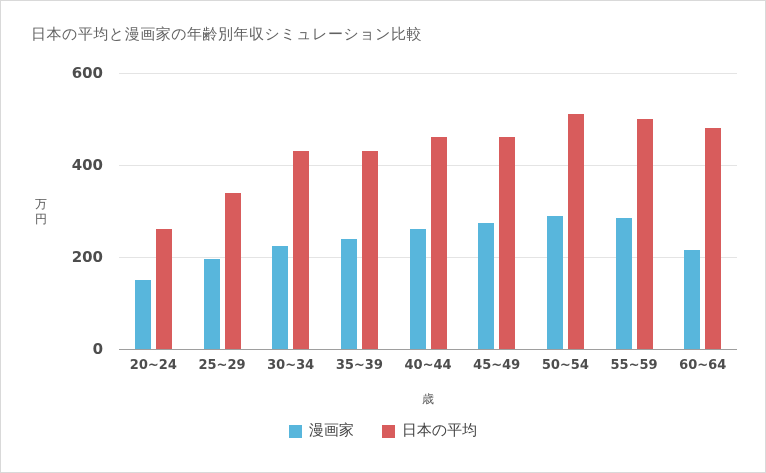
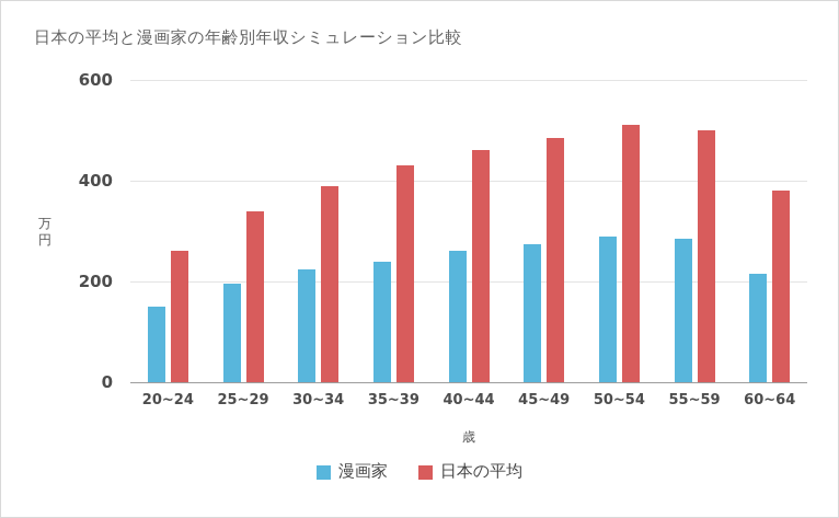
日本の平均/30~34: 430 -> 390
日本の平均/45~49: 460 -> 480
日本の平均/60~64: 480 -> 380
